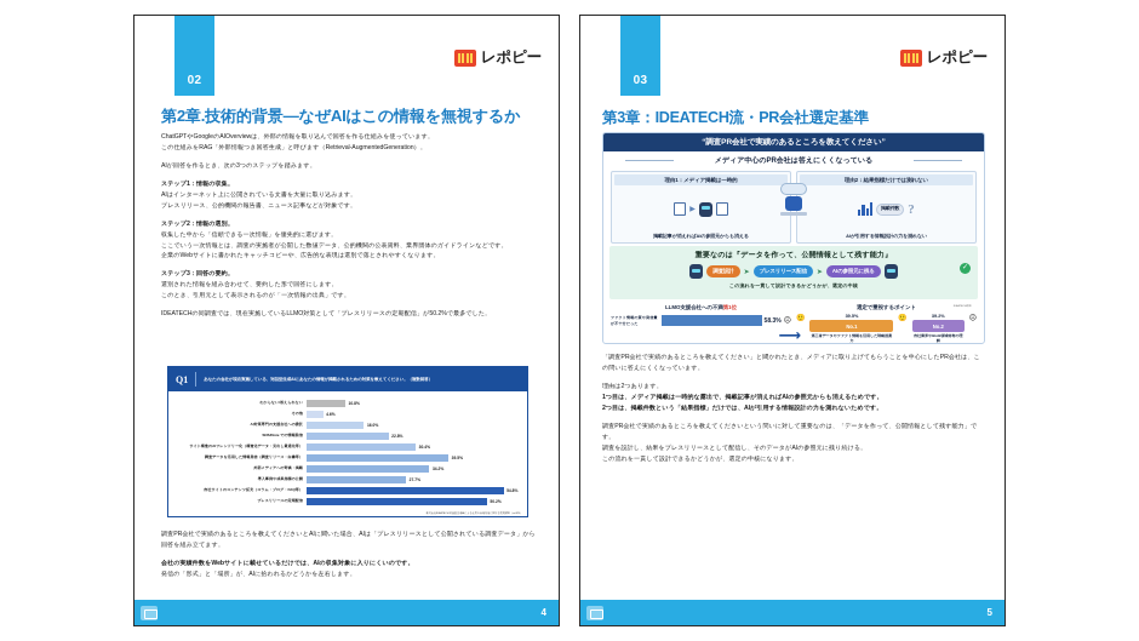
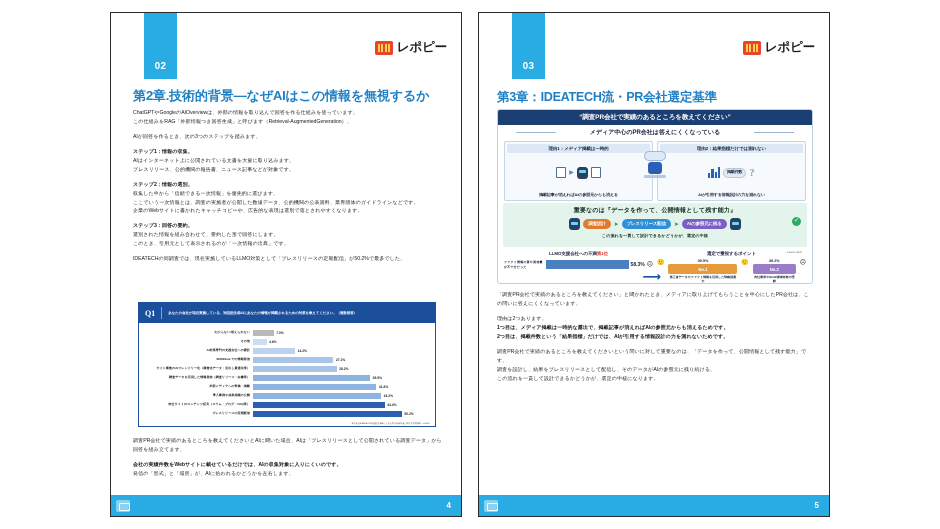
自社サイトのコンテンツ拡充（コラム・ブログ・FAQ等）: 54.8% -> 44.4%
導入事例や成果指標の公開: 27.7% -> 43.2%
外部メディアへの寄稿・掲載: 34.2% -> 41.6%
サイト構造のAIフレンドリー化（構造化データ・見出し最適化等）: 30.4% -> 28.2%
SNS/Note での情報発信: 22.8% -> 27.1%
AI対策専門の支援会社への委託: 16.0% -> 14.2%
わからない/答えられない: 10.8% -> 7.0%
